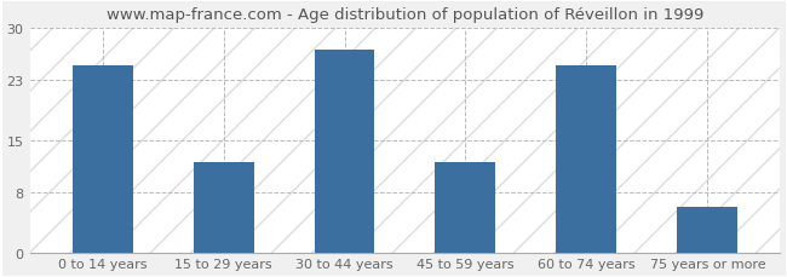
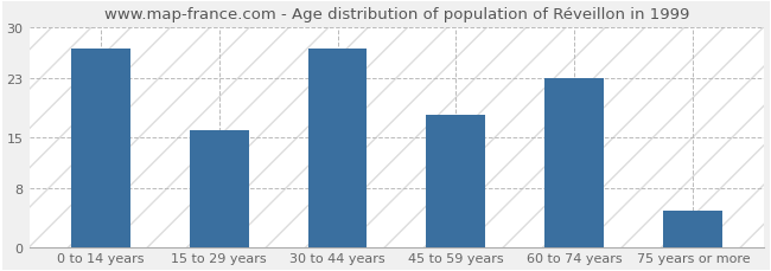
0 to 14 years: 25 -> 27
15 to 29 years: 12 -> 16
45 to 59 years: 12 -> 18
60 to 74 years: 25 -> 23
75 years or more: 6 -> 5
